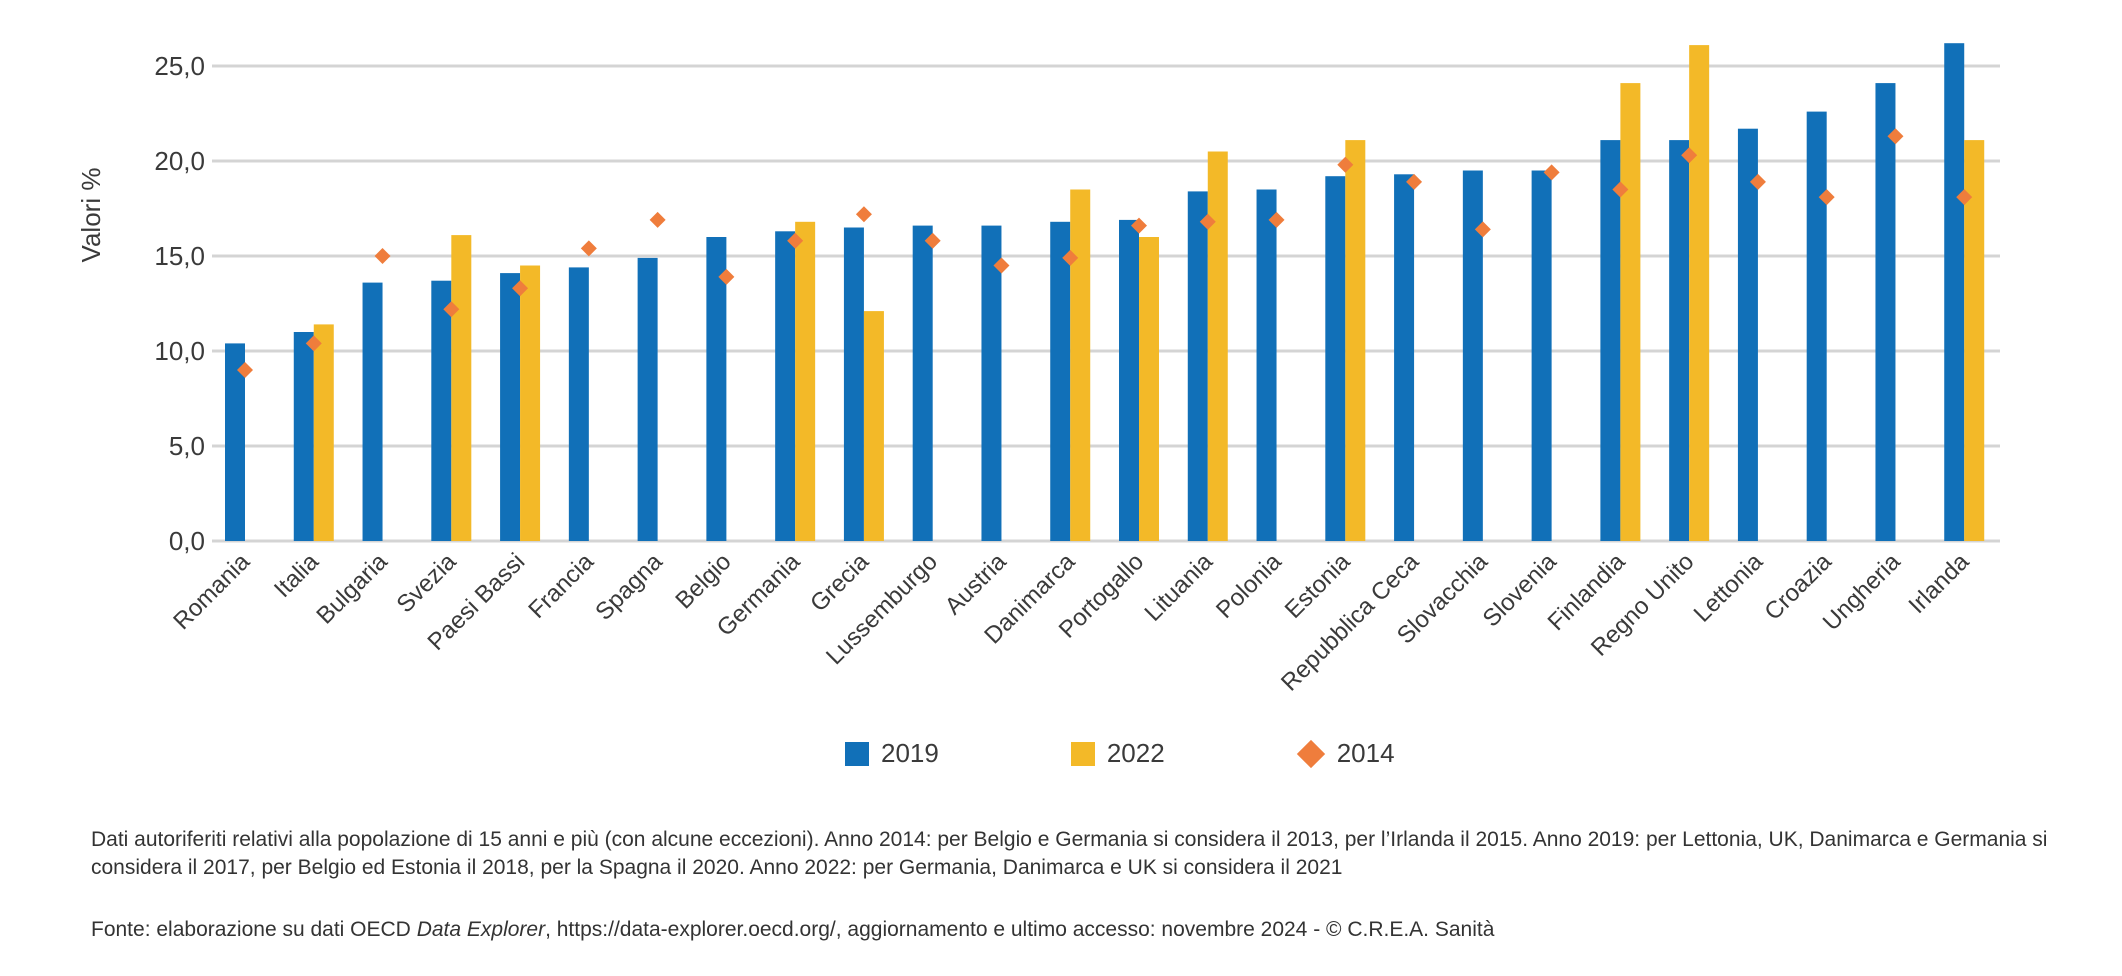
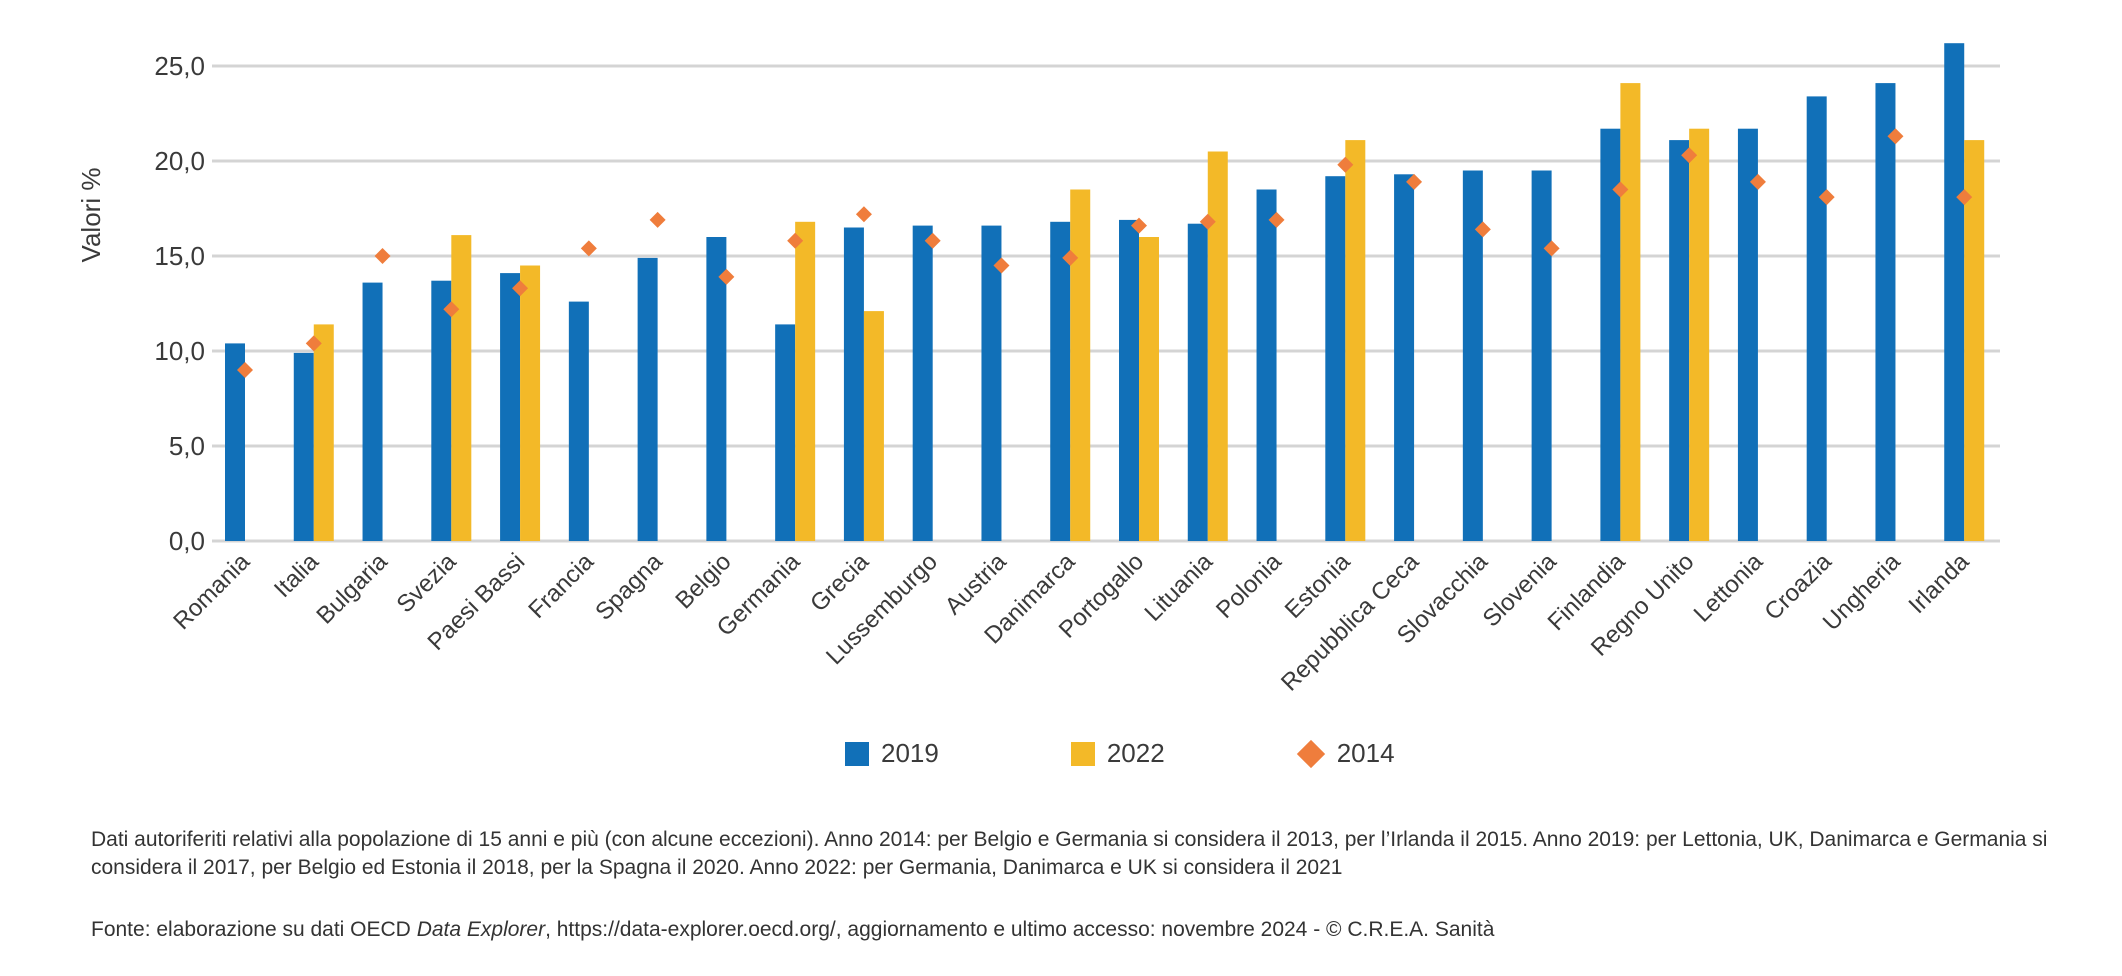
2019/Italia: 11,0 -> 9,9
2019/Francia: 14,4 -> 12,6
2019/Germania: 16,3 -> 11,4
2019/Lituania: 18,4 -> 16,7
2014/Slovenia: 19,4 -> 15,4
2019/Finlandia: 21,1 -> 21,7
2022/Regno Unito: 26,1 -> 21,7
2019/Croazia: 22,6 -> 23,4
